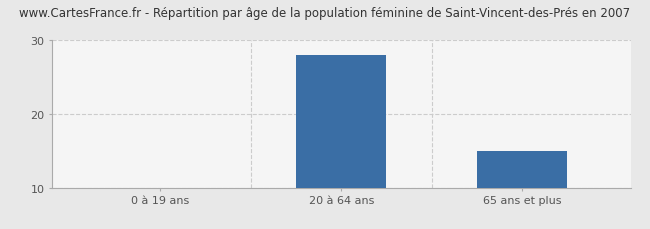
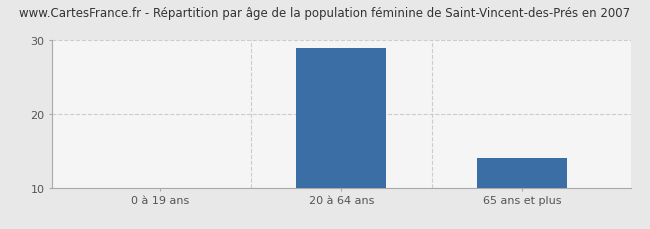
20 à 64 ans: 28 -> 29
65 ans et plus: 15 -> 14
